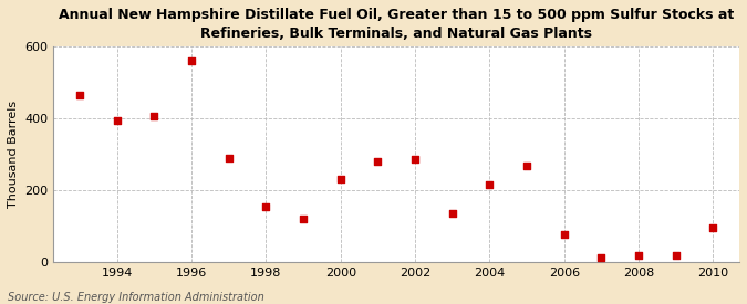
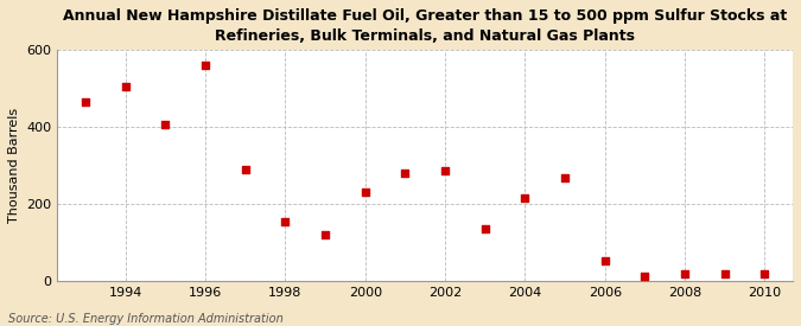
1994: 395 -> 505
2006: 75 -> 50
2010: 95 -> 18
